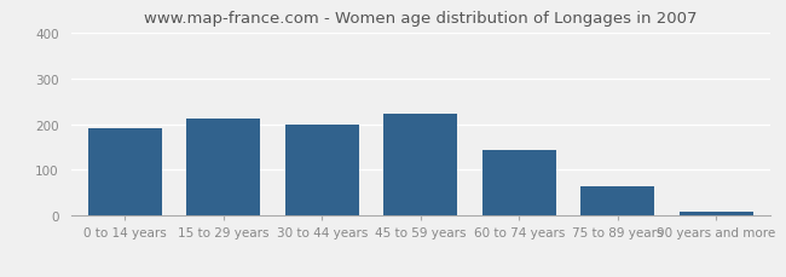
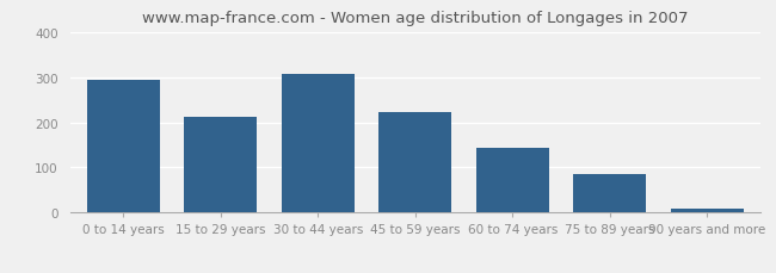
0 to 14 years: 190 -> 293
30 to 44 years: 200 -> 307
75 to 89 years: 65 -> 86
